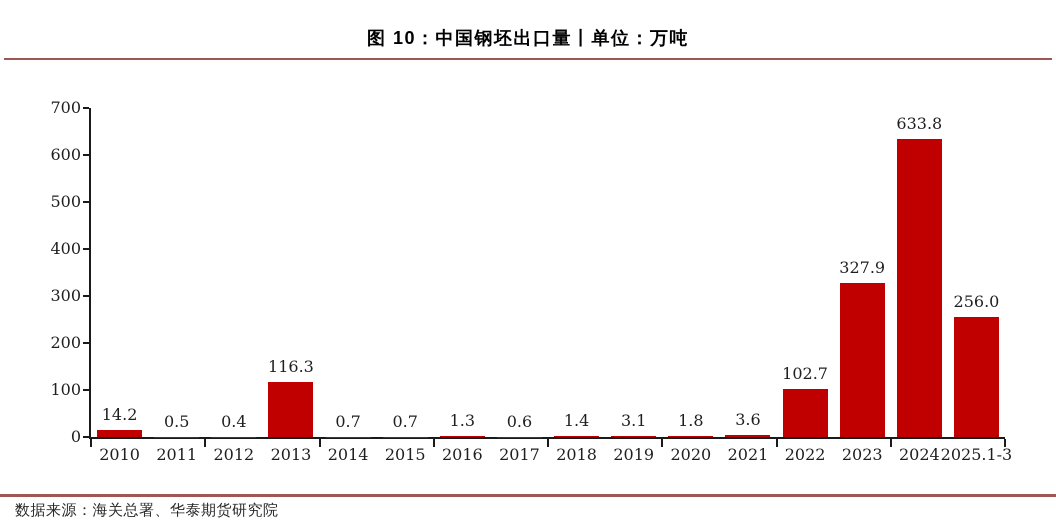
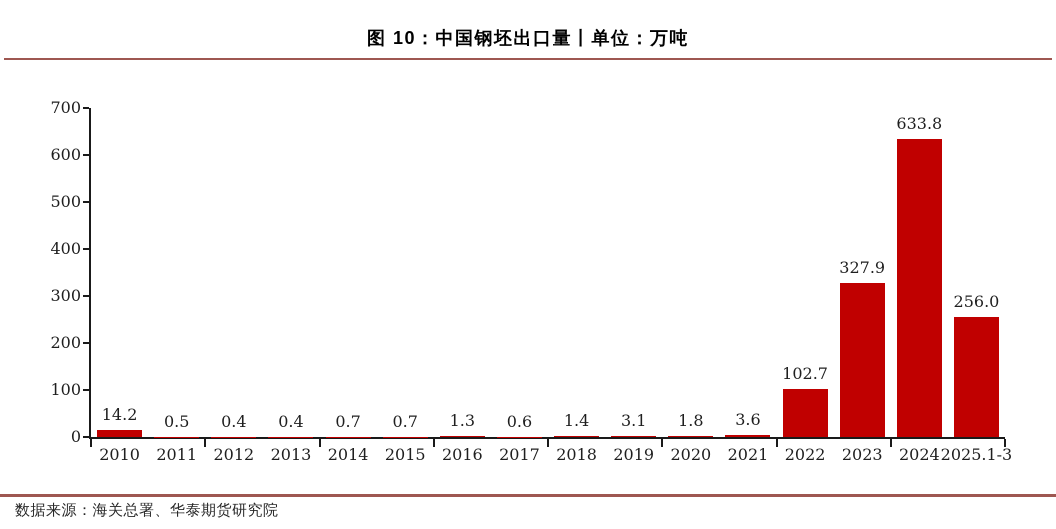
2013: 116.3 -> 0.4
